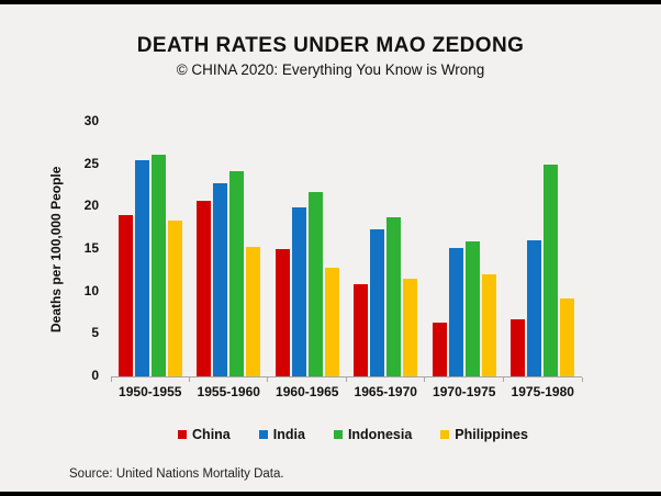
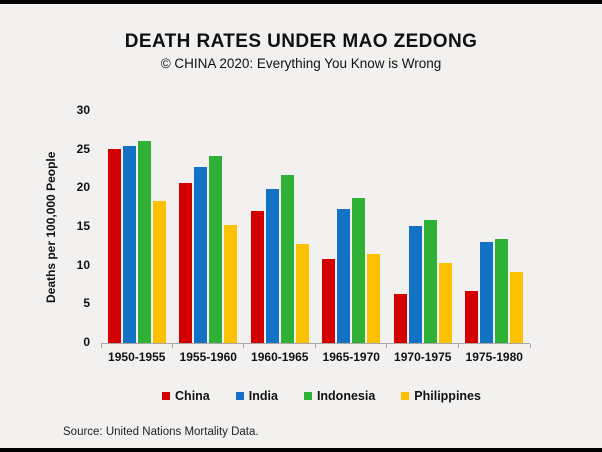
China/1950-1955: 19 -> 25
China/1960-1965: 15 -> 17
Philippines/1970-1975: 12 -> 10
India/1975-1980: 16 -> 13
Indonesia/1975-1980: 25 -> 13
